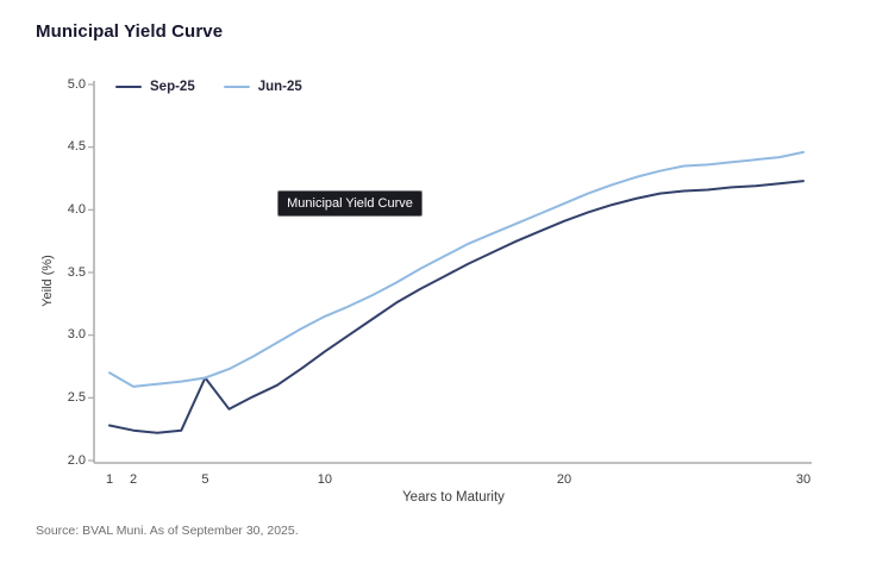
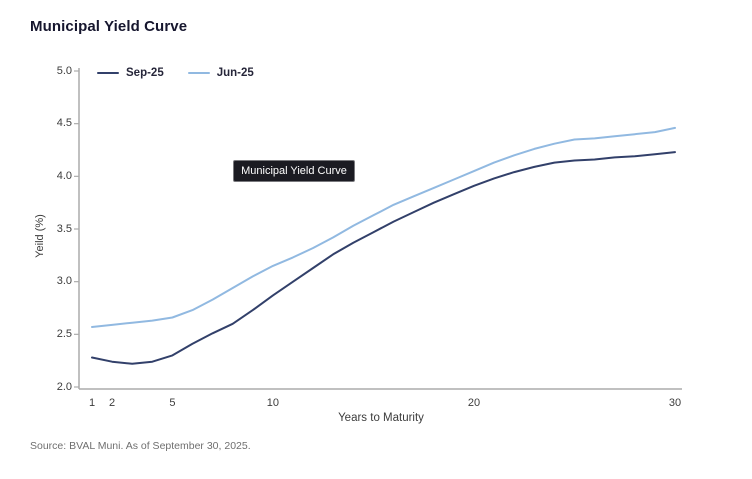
Jun-25/1: 2.70 -> 2.57
Sep-25/5: 2.66 -> 2.30
